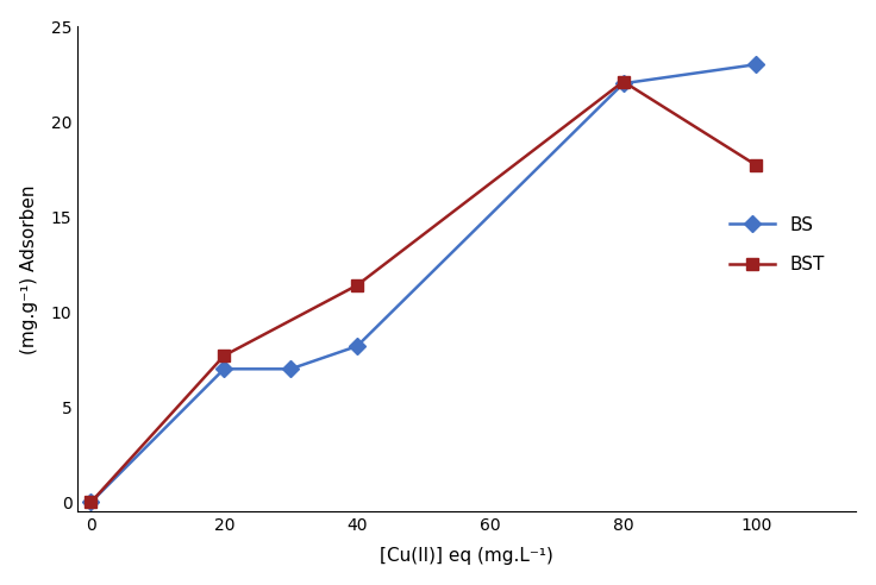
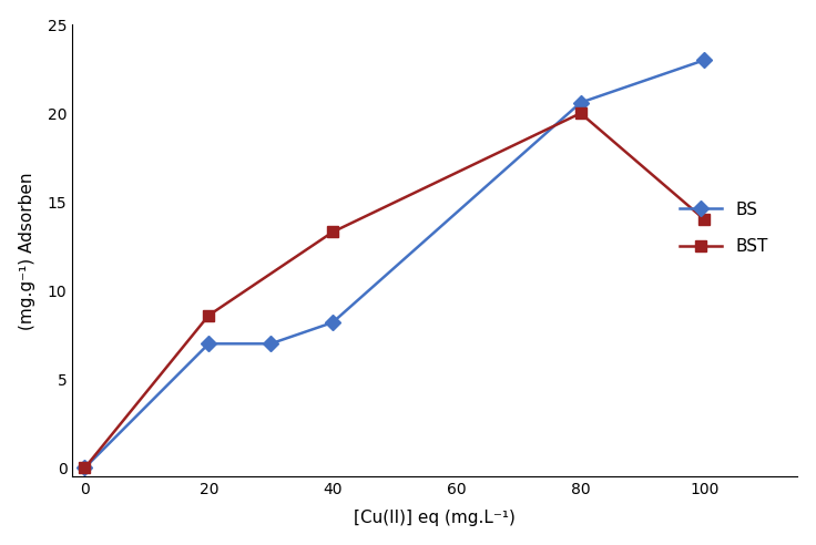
BST/20: 7.7 -> 8.6
BST/40: 11.4 -> 13.3
BS/80: 22.0 -> 20.6
BST/80: 22.1 -> 20.0
BST/100: 17.7 -> 14.0
